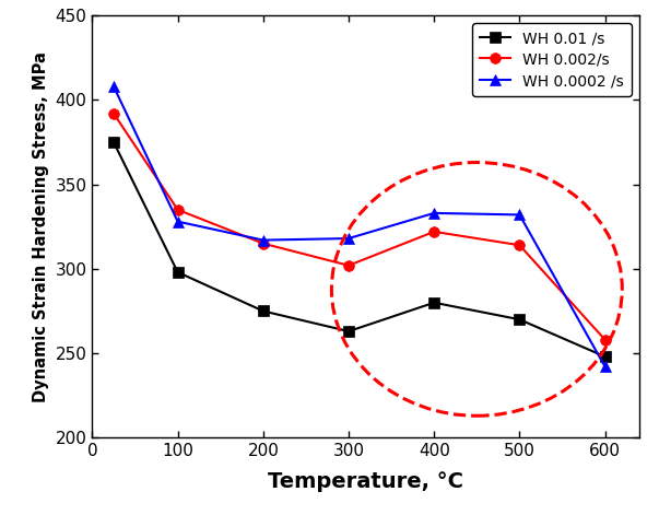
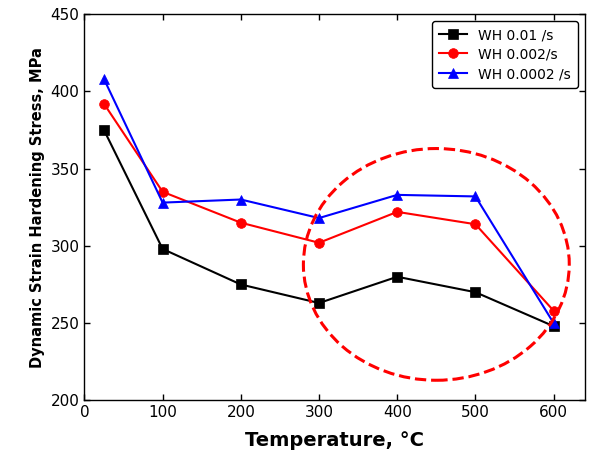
WH 0.0002 /s/200: 317 -> 330
WH 0.0002 /s/600: 242 -> 250
